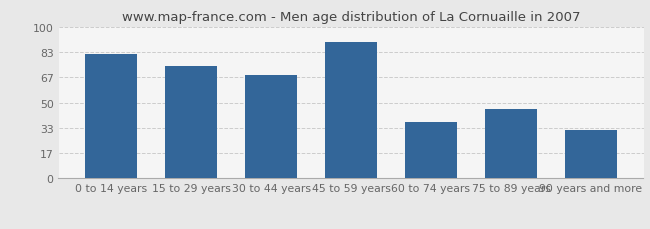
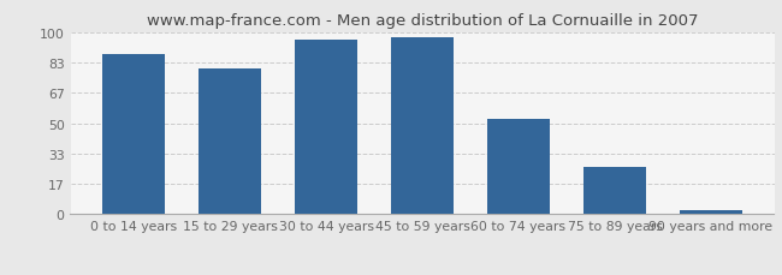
0 to 14 years: 82 -> 88
15 to 29 years: 74 -> 80
30 to 44 years: 68 -> 96
45 to 59 years: 90 -> 97
60 to 74 years: 37 -> 52
75 to 89 years: 46 -> 26
90 years and more: 32 -> 2
